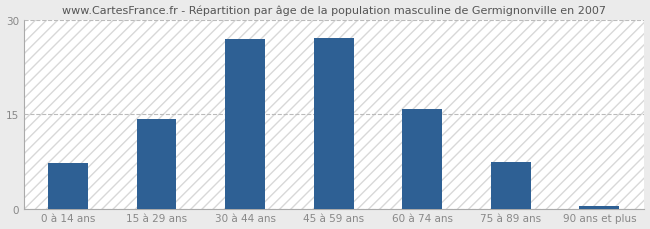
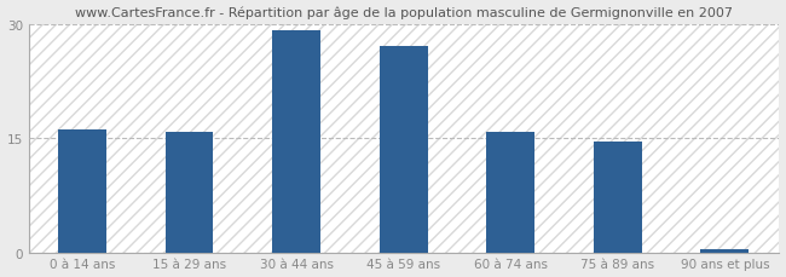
0 à 14 ans: 7.2 -> 16.2
15 à 29 ans: 14.2 -> 15.8
30 à 44 ans: 27.0 -> 29.2
75 à 89 ans: 7.4 -> 14.6
